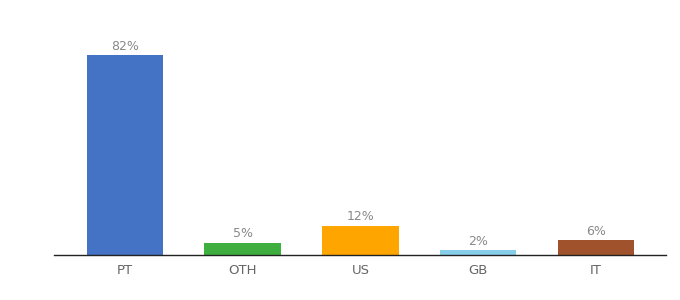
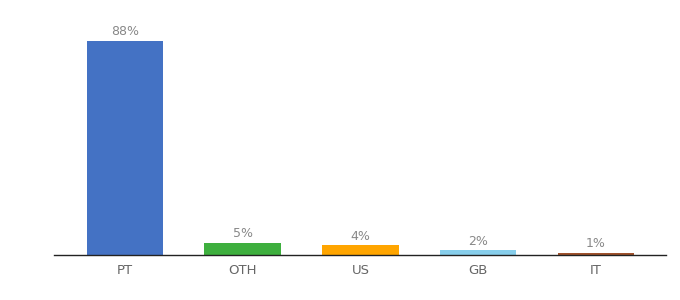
PT: 82% -> 88%
US: 12% -> 4%
IT: 6% -> 1%
